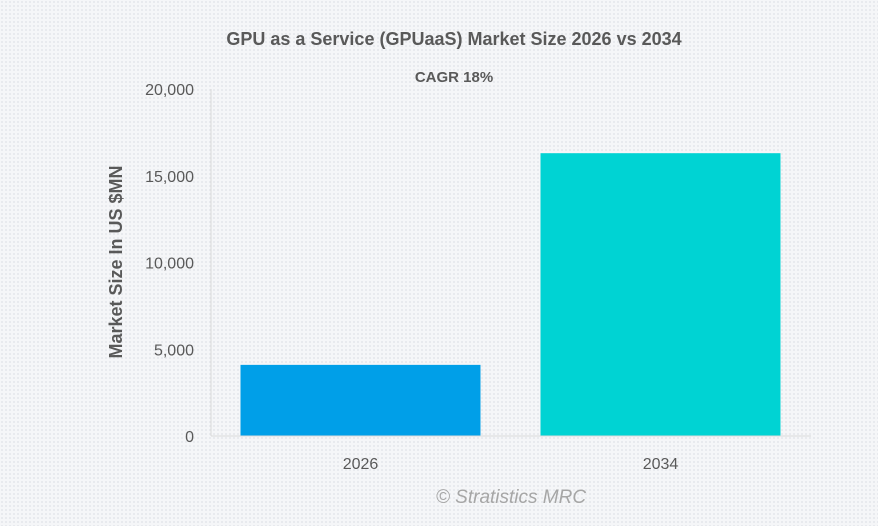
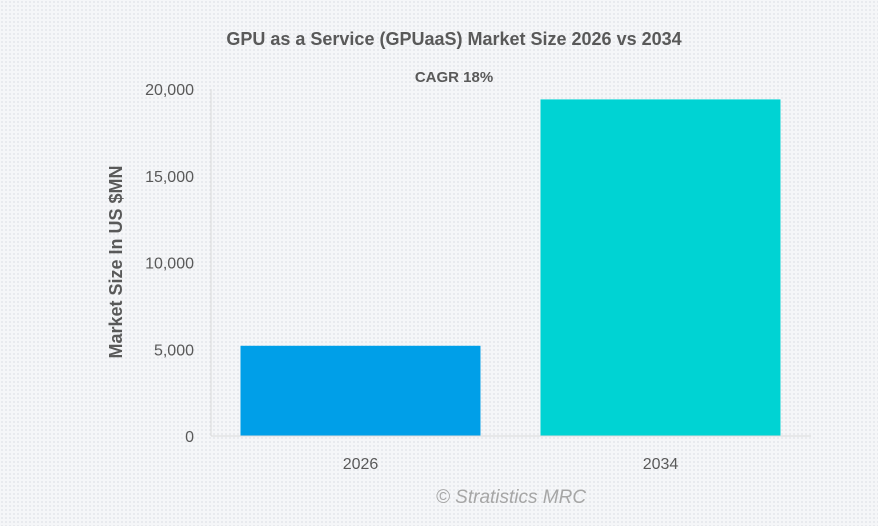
2026: 4100 -> 5200
2034: 16300 -> 19400
